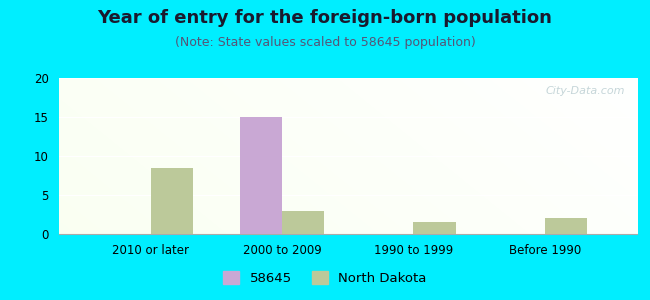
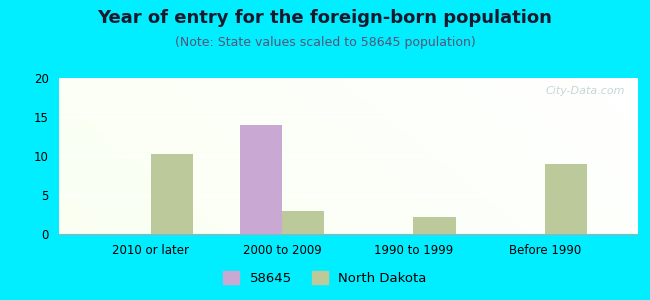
North Dakota/2010 or later: 8.5 -> 10.2
58645/2000 to 2009: 15 -> 14
North Dakota/1990 to 1999: 1.5 -> 2.2
North Dakota/Before 1990: 2.0 -> 9.0
